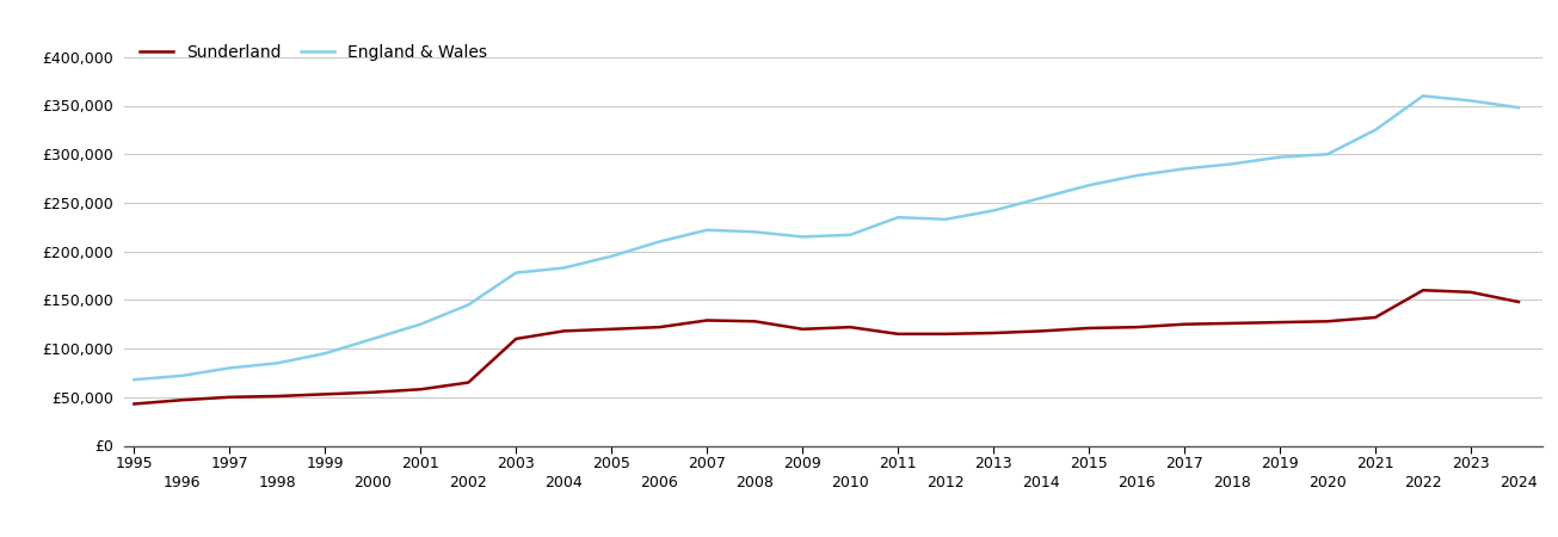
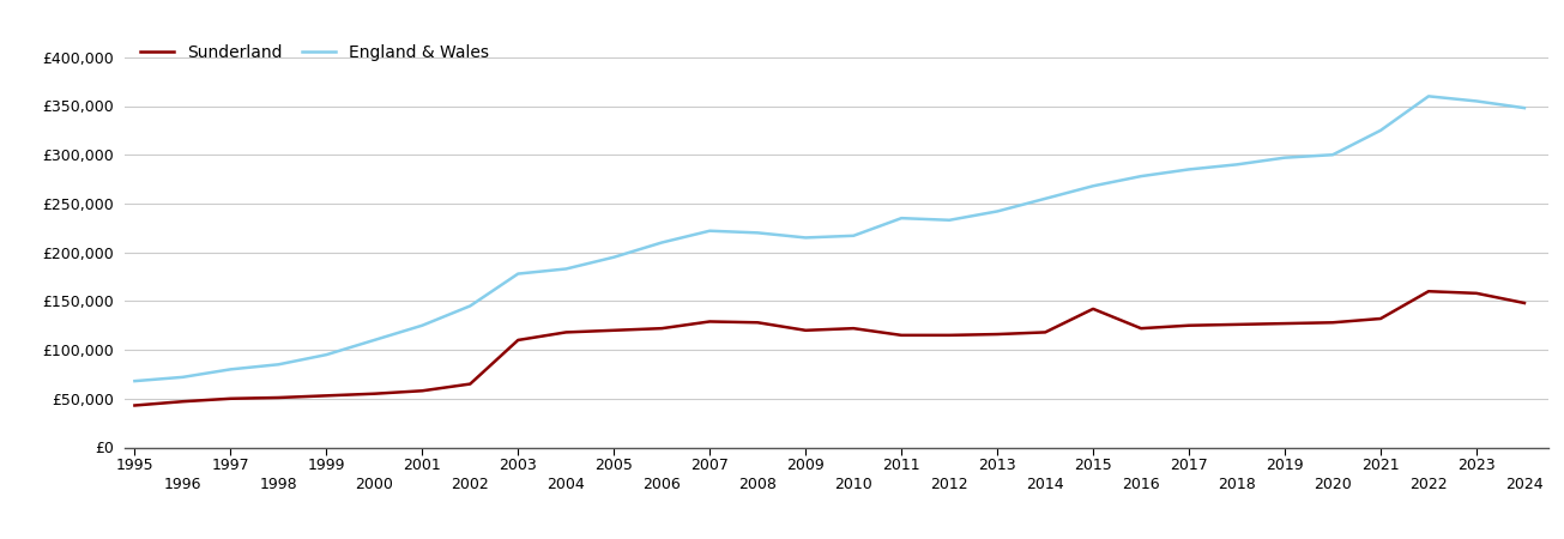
Sunderland/2015: £121,000 -> £142,000
